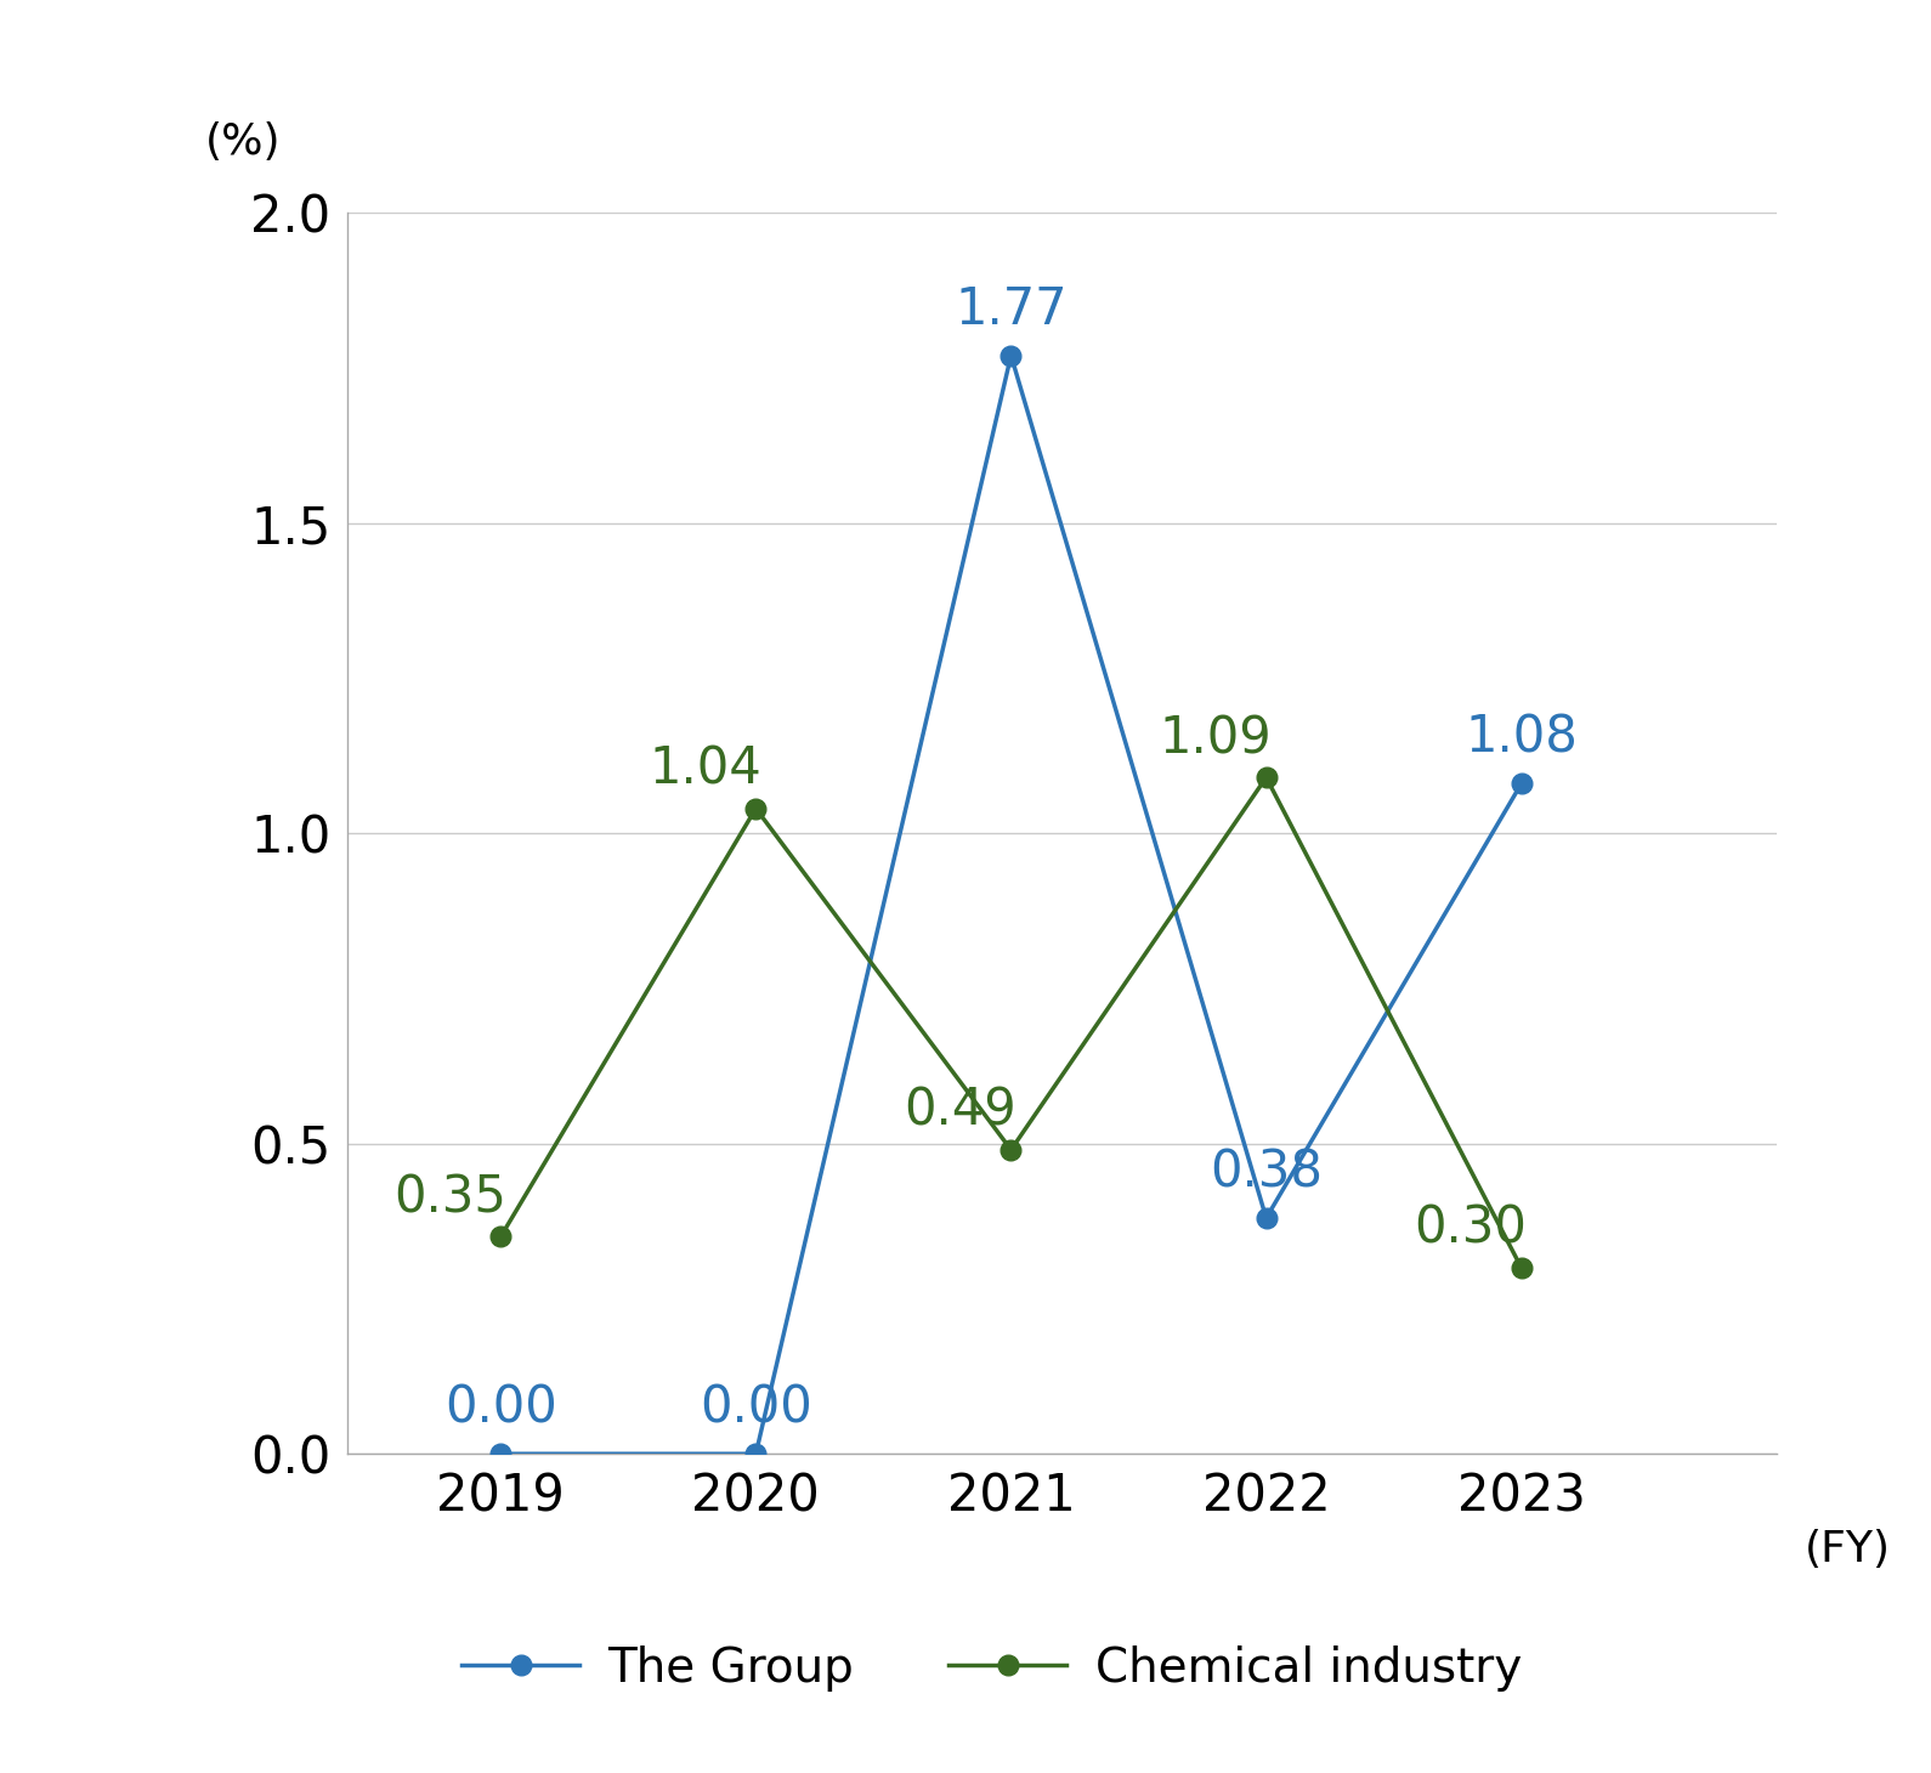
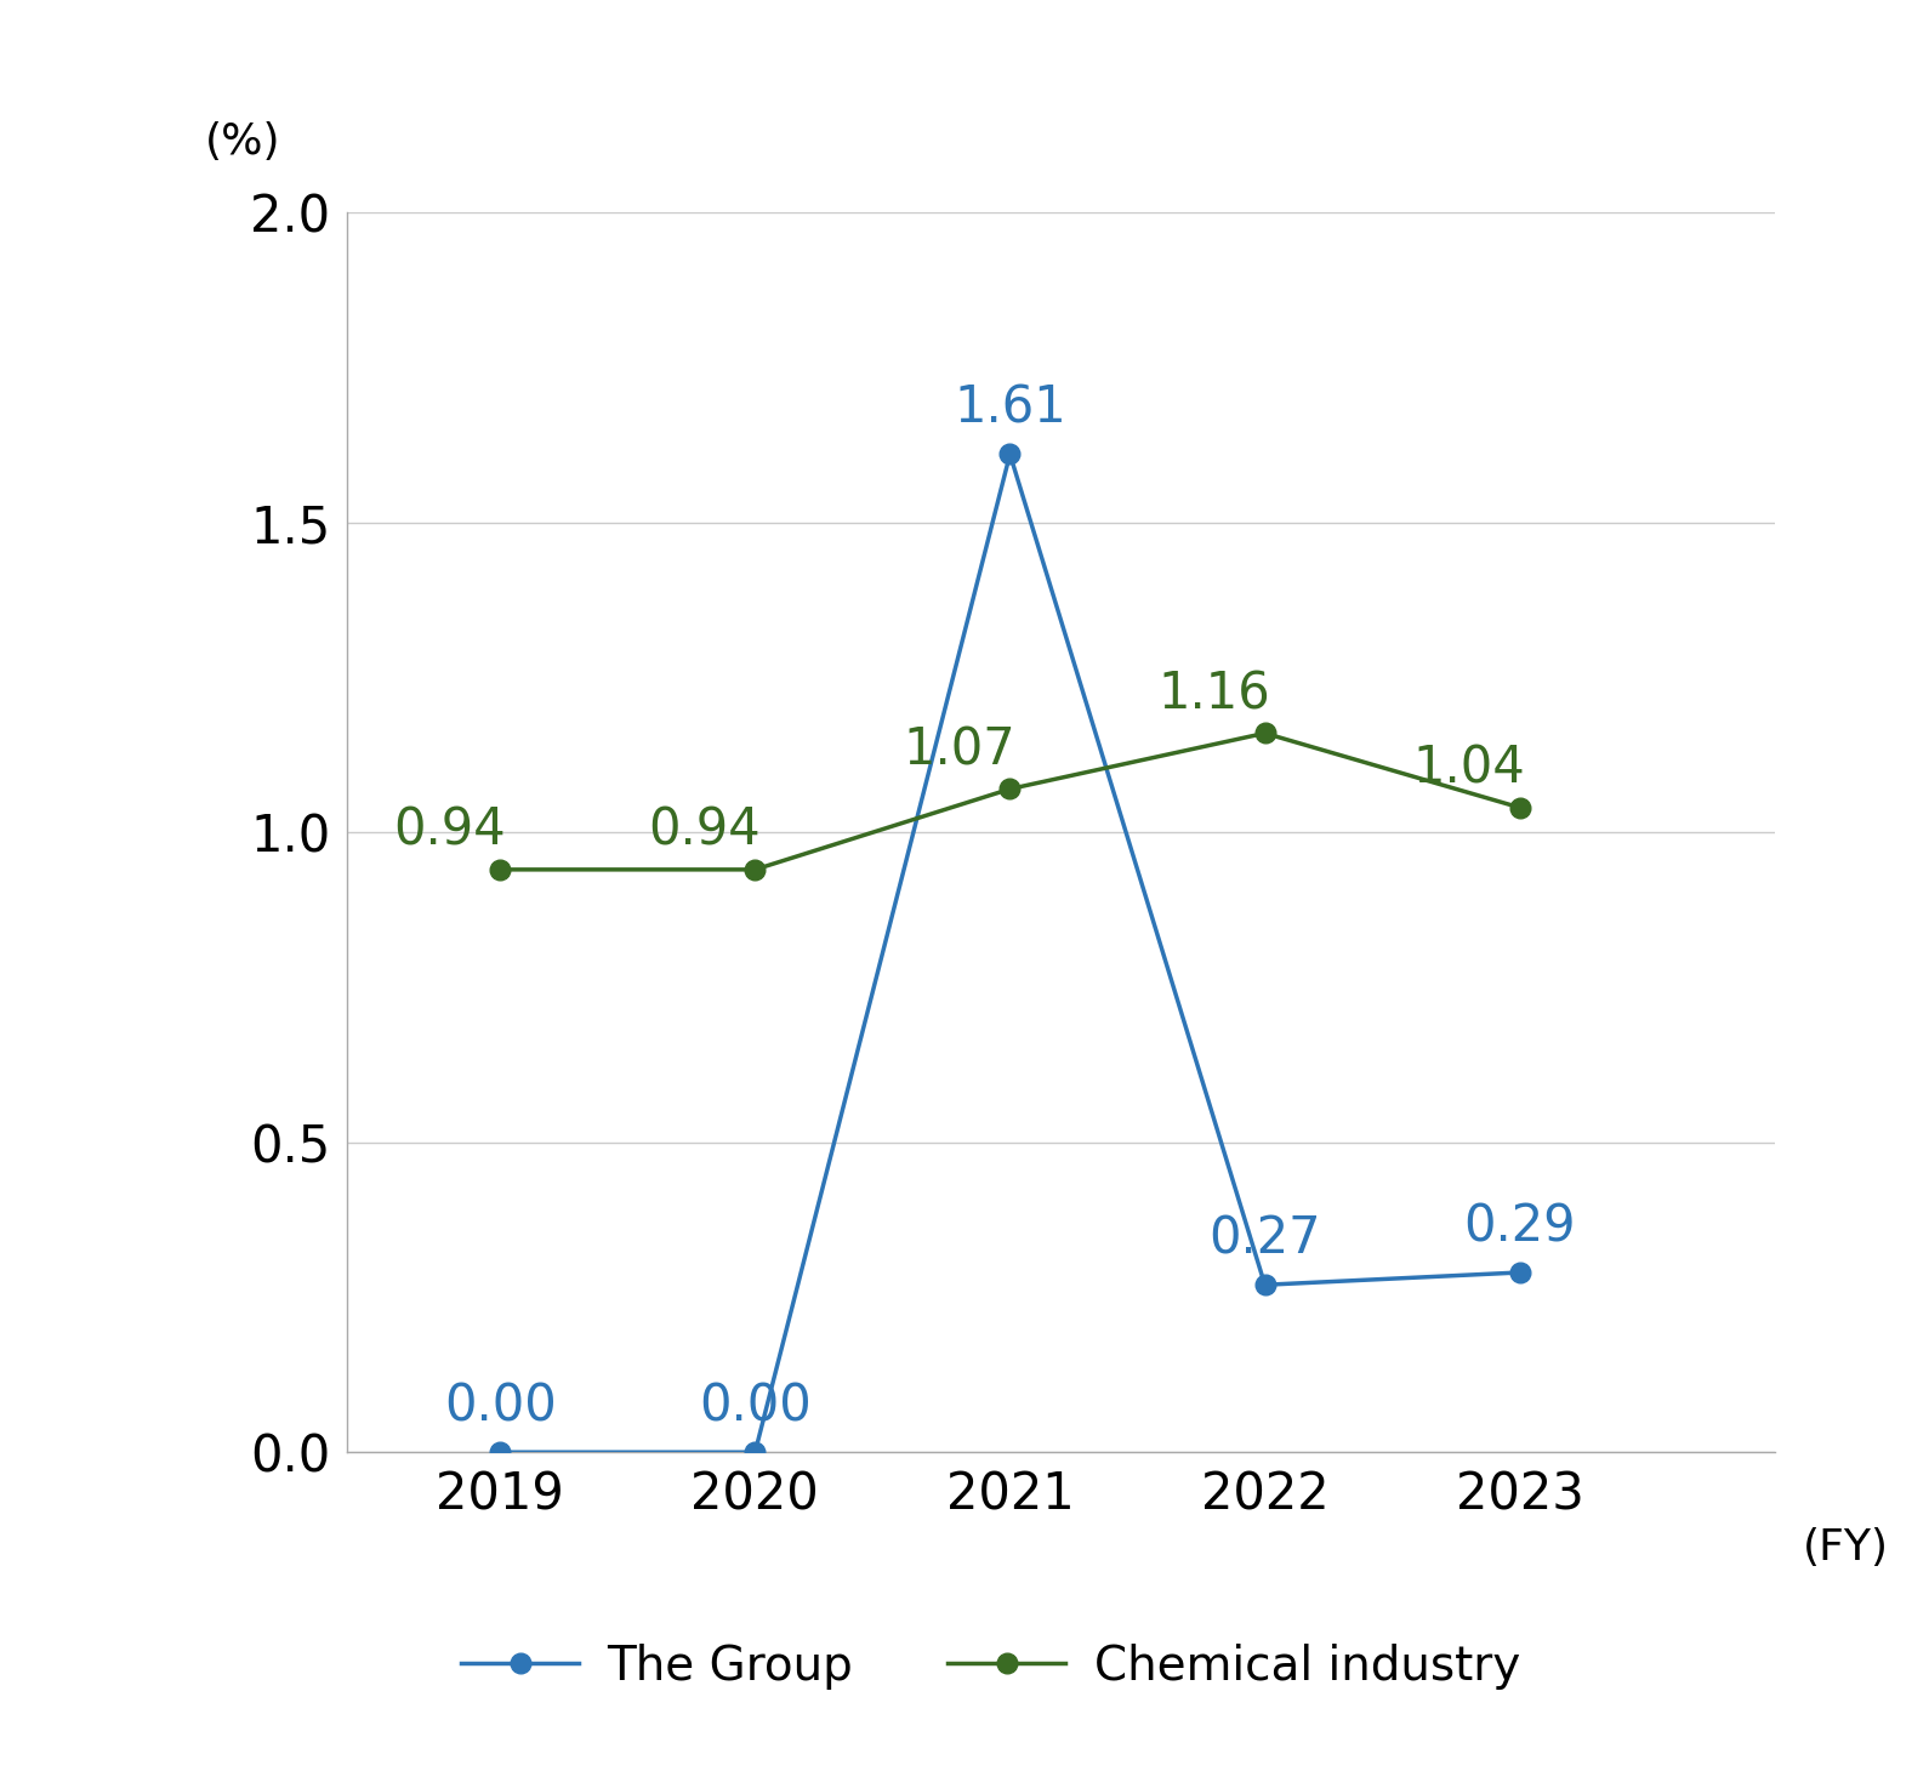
Chemical industry/2019: 0.35 -> 0.94
Chemical industry/2020: 1.04 -> 0.94
The Group/2021: 1.77 -> 1.61
Chemical industry/2021: 0.49 -> 1.07
The Group/2022: 0.38 -> 0.27
Chemical industry/2022: 1.09 -> 1.16
The Group/2023: 1.08 -> 0.29
Chemical industry/2023: 0.30 -> 1.04
